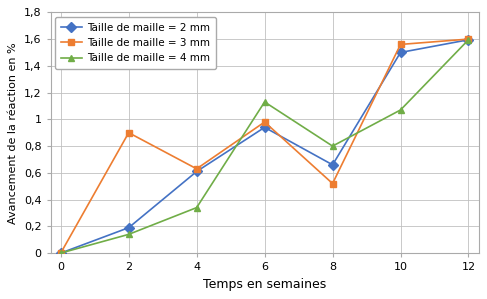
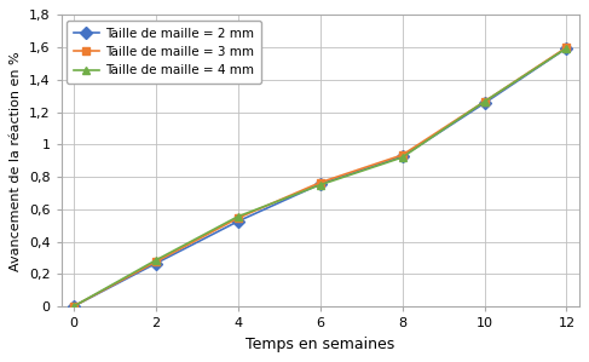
Taille de maille = 2 mm/2: 0,19 -> 0,27
Taille de maille = 3 mm/2: 0,90 -> 0,28
Taille de maille = 4 mm/2: 0,14 -> 0,28
Taille de maille = 2 mm/4: 0,61 -> 0,53
Taille de maille = 3 mm/4: 0,63 -> 0,55
Taille de maille = 4 mm/4: 0,34 -> 0,56
Taille de maille = 2 mm/6: 0,94 -> 0,76
Taille de maille = 3 mm/6: 0,98 -> 0,77
Taille de maille = 4 mm/6: 1,13 -> 0,75
Taille de maille = 2 mm/8: 0,66 -> 0,93
Taille de maille = 3 mm/8: 0,52 -> 0,94
Taille de maille = 4 mm/8: 0,80 -> 0,92
Taille de maille = 2 mm/10: 1,50 -> 1,25
Taille de maille = 3 mm/10: 1,56 -> 1,26
Taille de maille = 4 mm/10: 1,07 -> 1,26
